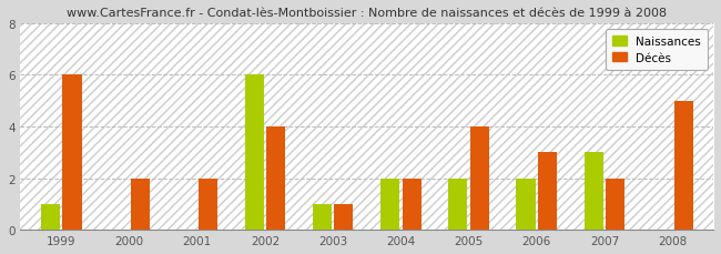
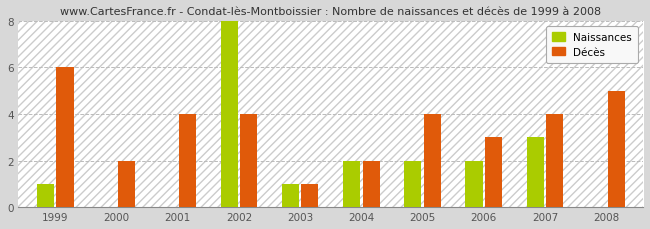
Décès/2001: 2 -> 4
Naissances/2002: 6 -> 8
Décès/2007: 2 -> 4
